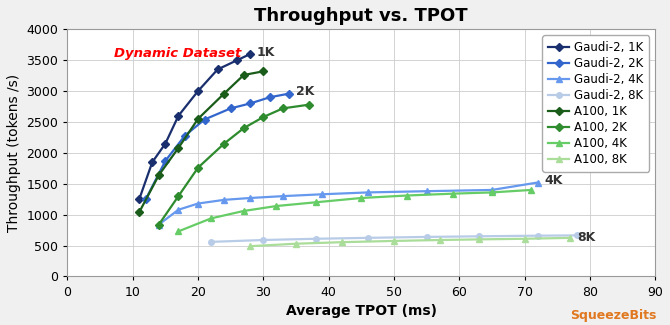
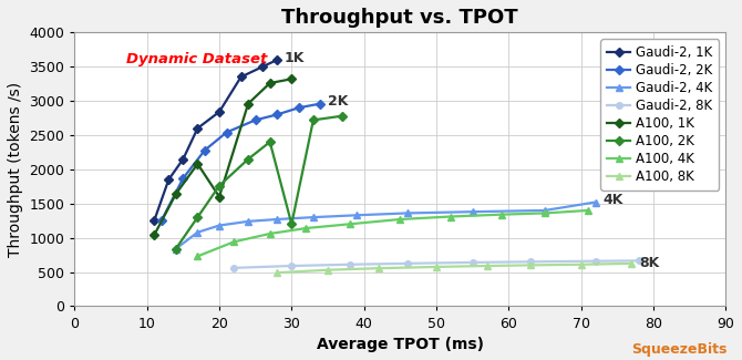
Gaudi-2, 1K/20: 3000 -> 2840
A100, 1K/20: 2550 -> 1600
A100, 2K/30: 2580 -> 1200
